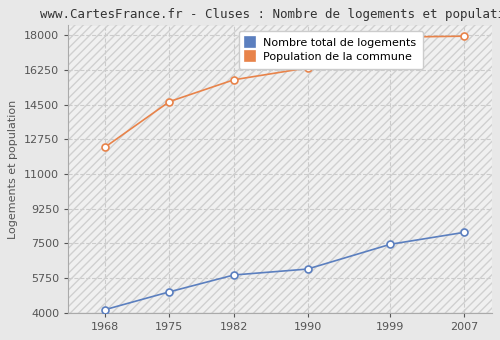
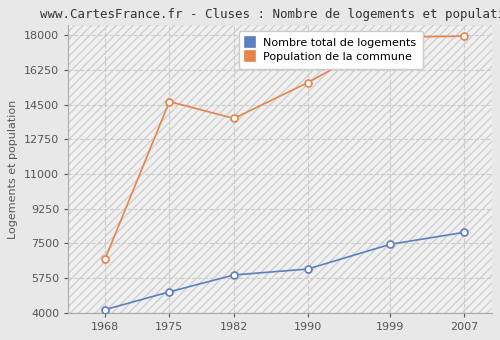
Population de la commune/1968: 12400 -> 6700
Population de la commune/1982: 15800 -> 13800
Population de la commune/1990: 16400 -> 15600
